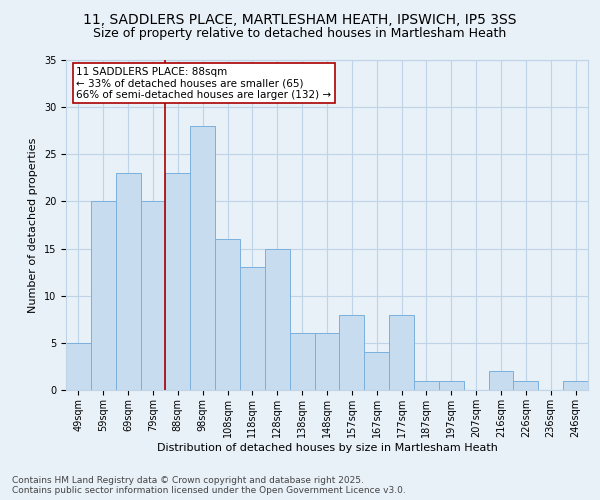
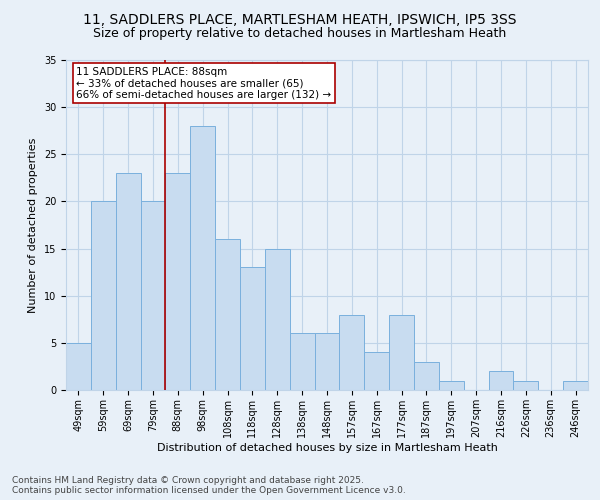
187sqm: 1 -> 3
